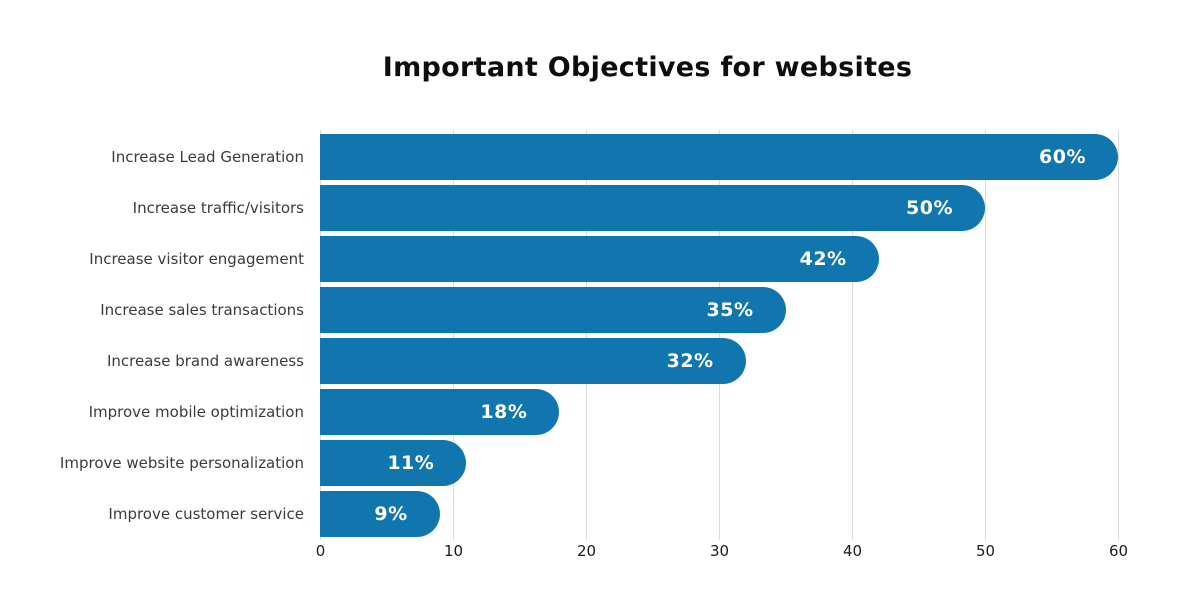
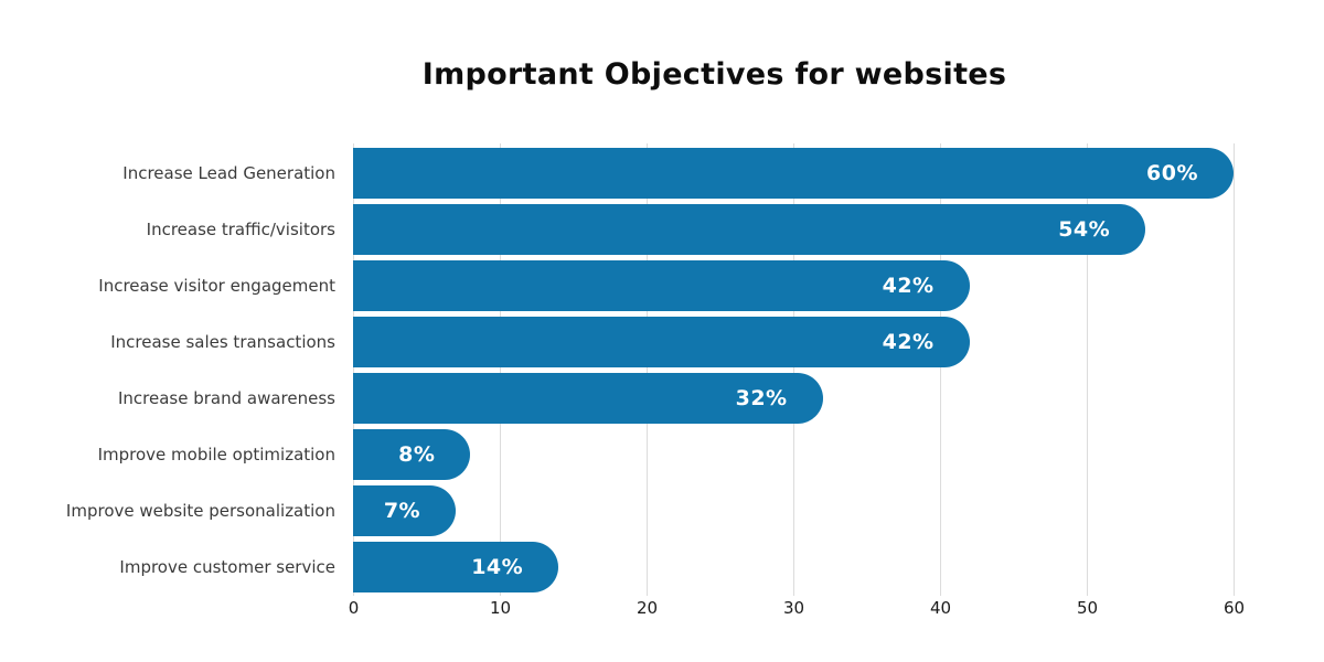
Increase traffic/visitors: 50% -> 54%
Increase sales transactions: 35% -> 42%
Improve mobile optimization: 18% -> 8%
Improve website personalization: 11% -> 7%
Improve customer service: 9% -> 14%
